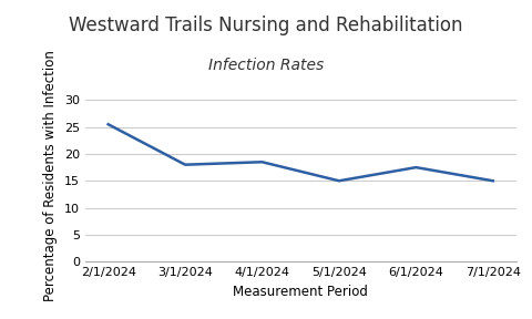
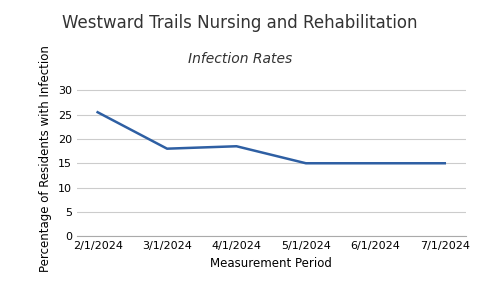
6/1/2024: 17.5 -> 15.0
